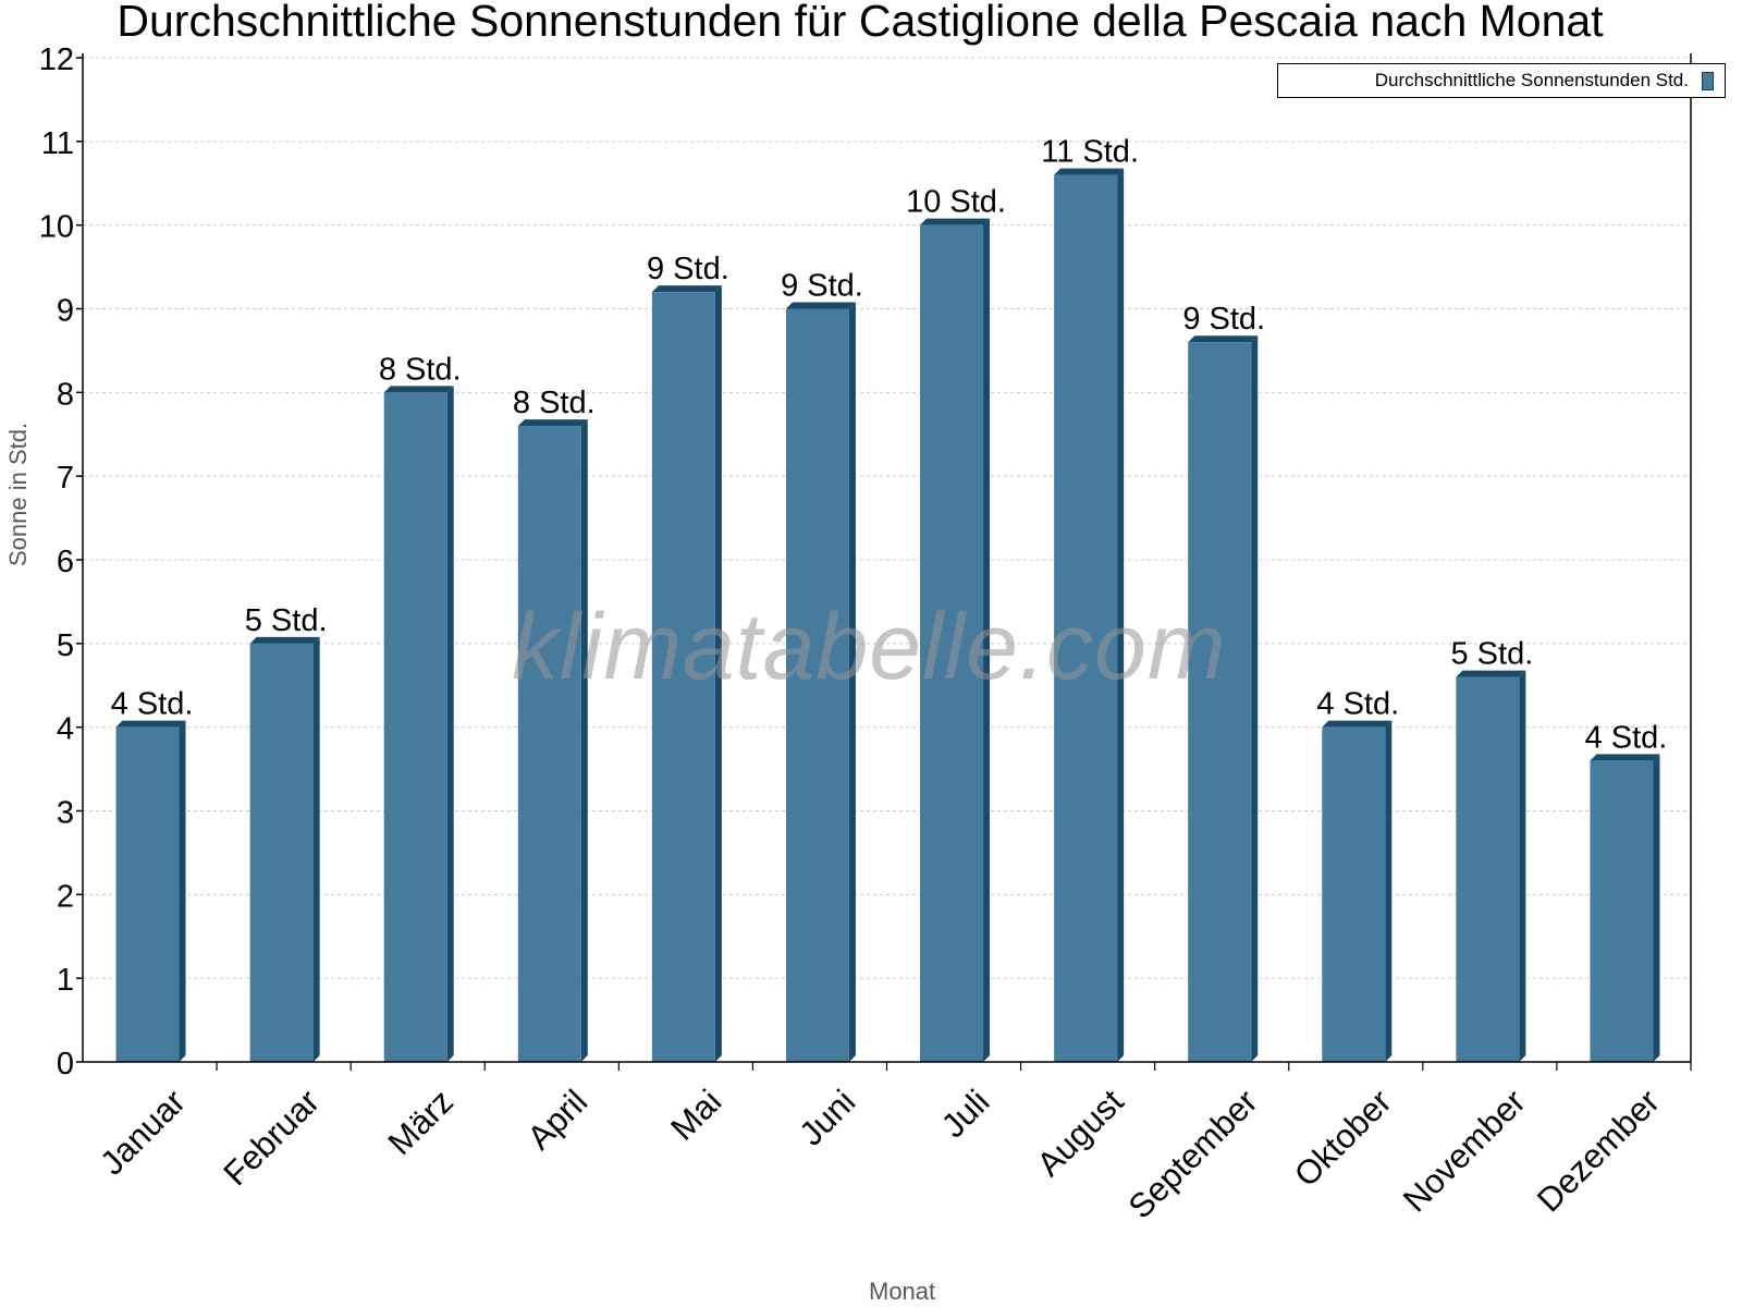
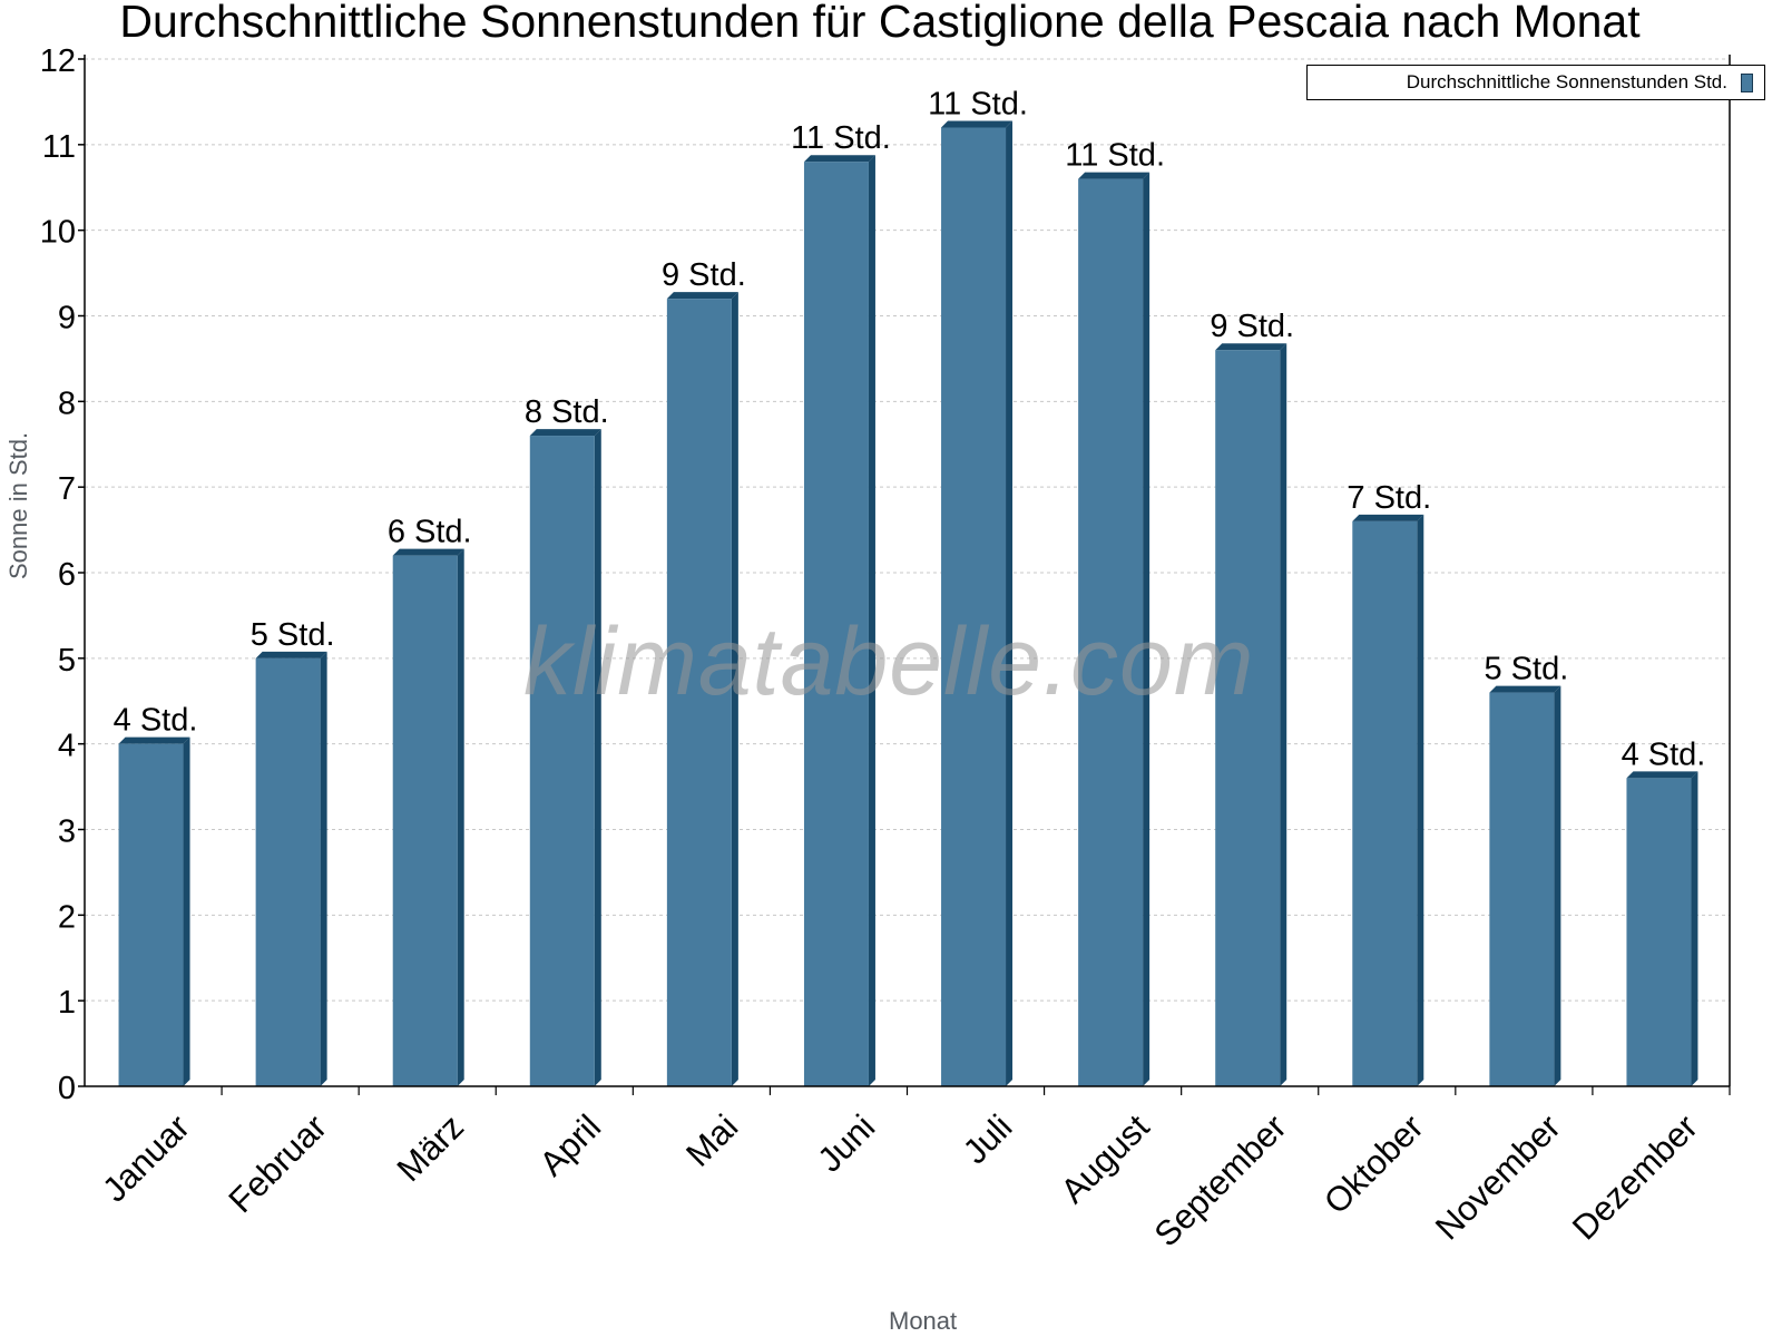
März: 8 -> 6
Juni: 9 -> 11
Juli: 10 -> 11
Oktober: 4 -> 7
